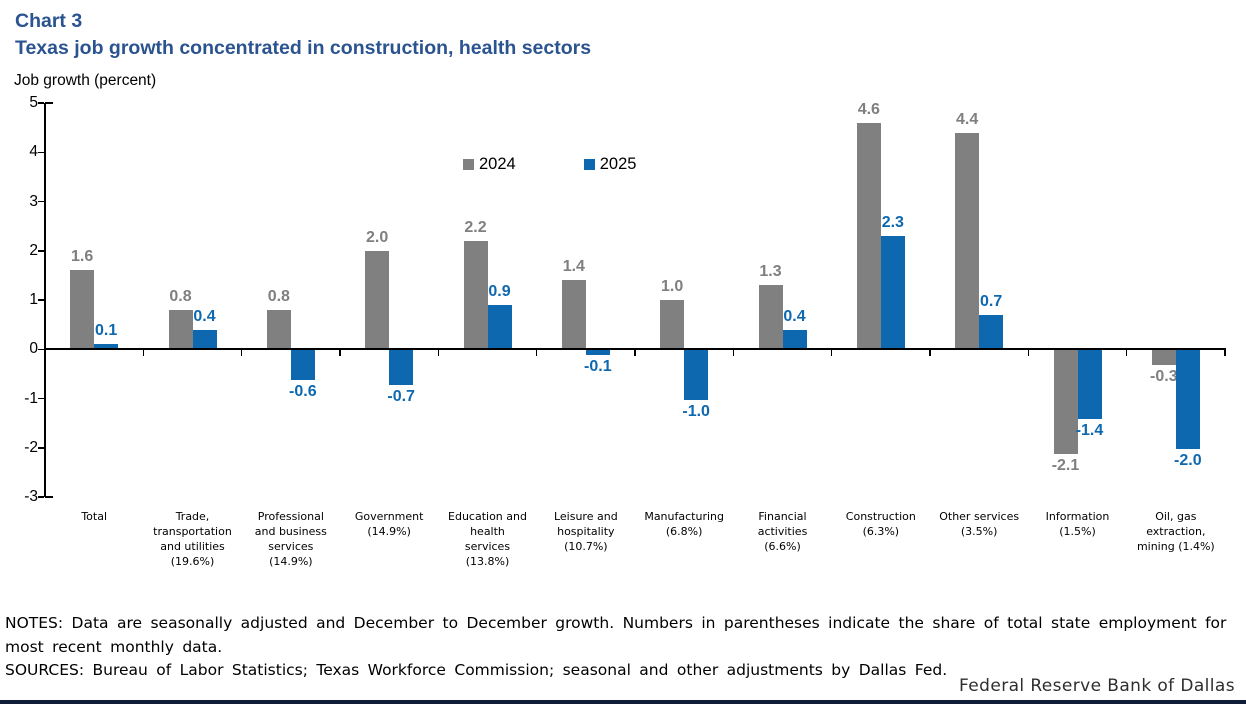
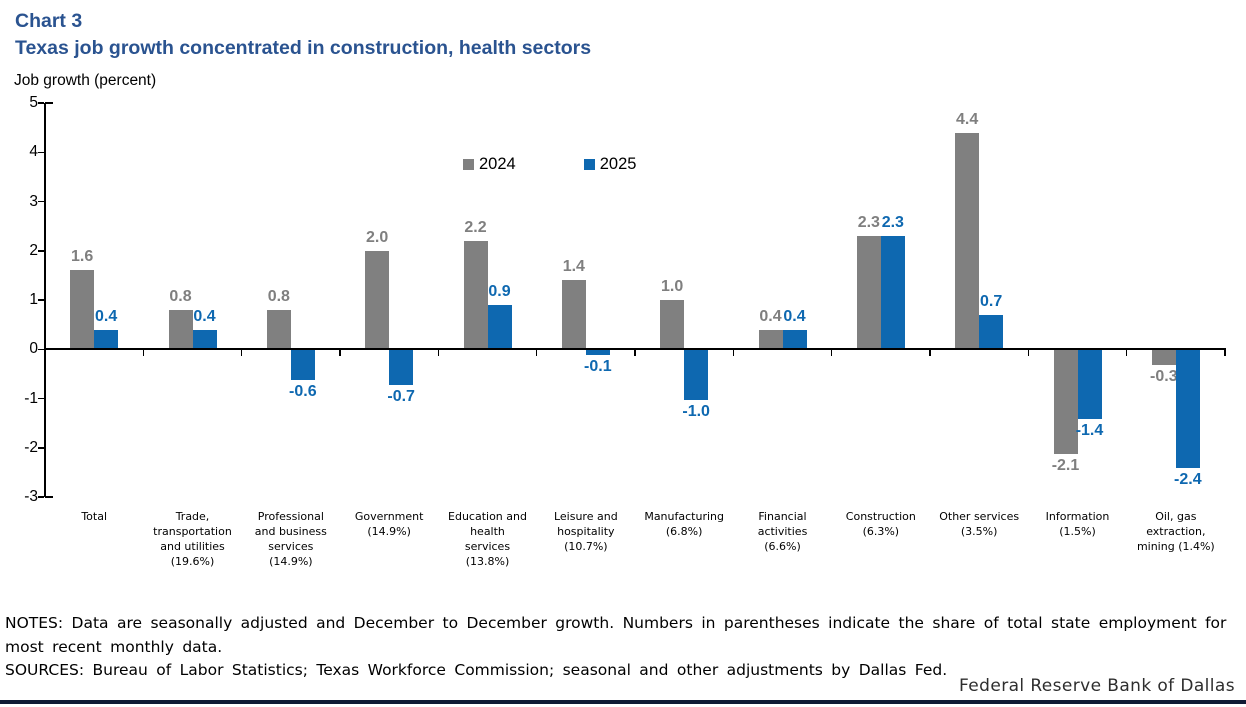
2025/Total: 0.1 -> 0.4
2024/Financial activities (6.6%): 1.3 -> 0.4
2024/Construction (6.3%): 4.6 -> 2.3
2025/Oil, gas extraction, mining (1.4%): -2.0 -> -2.4
